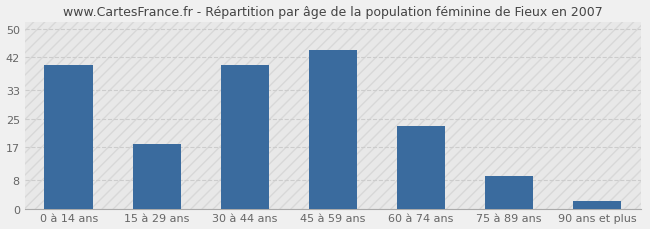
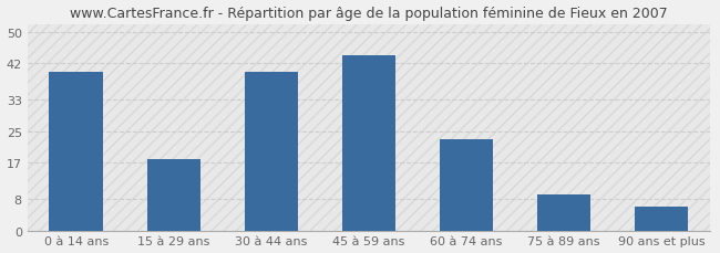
90 ans et plus: 2 -> 6
